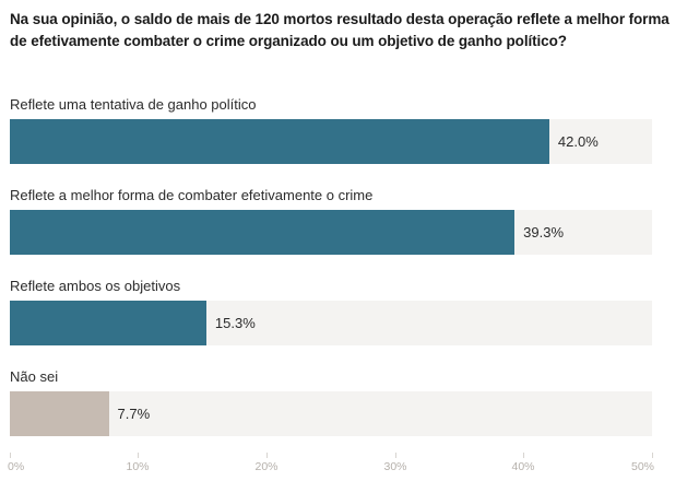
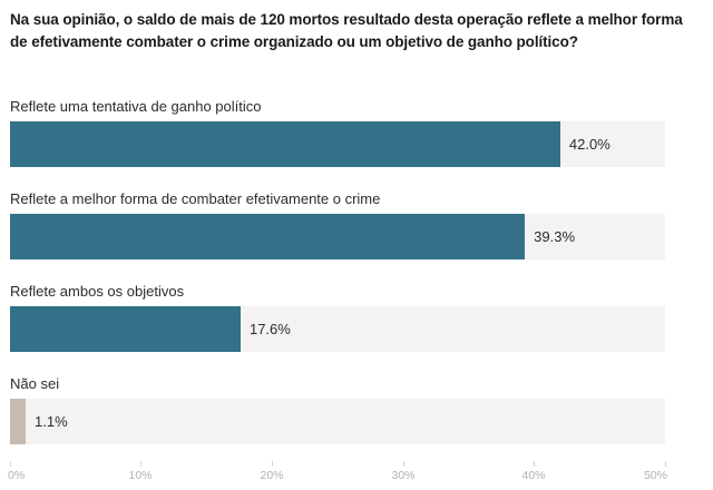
Reflete ambos os objetivos: 15.3% -> 17.6%
Não sei: 7.7% -> 1.1%
